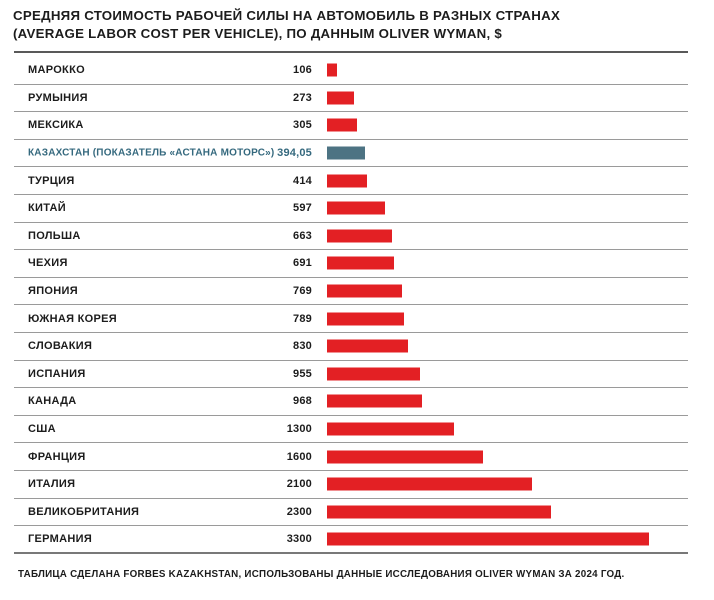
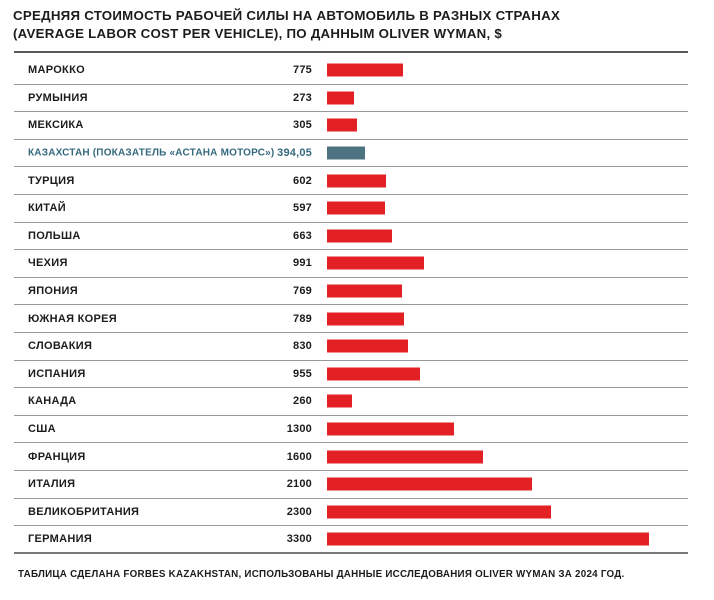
МАРОККО: 106 -> 775
ТУРЦИЯ: 414 -> 602
ЧЕХИЯ: 691 -> 991
КАНАДА: 968 -> 260
